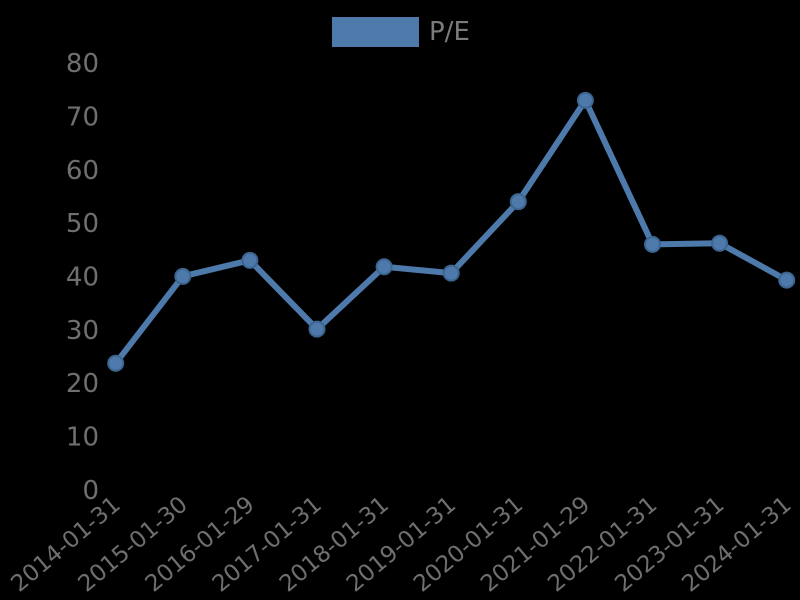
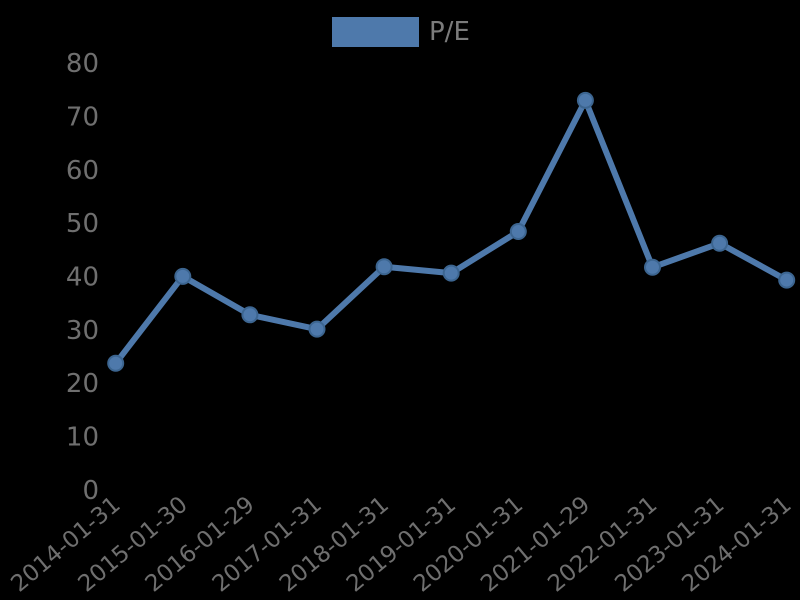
2016-01-29: 43 -> 33
2020-01-31: 54 -> 48
2022-01-31: 46 -> 42
